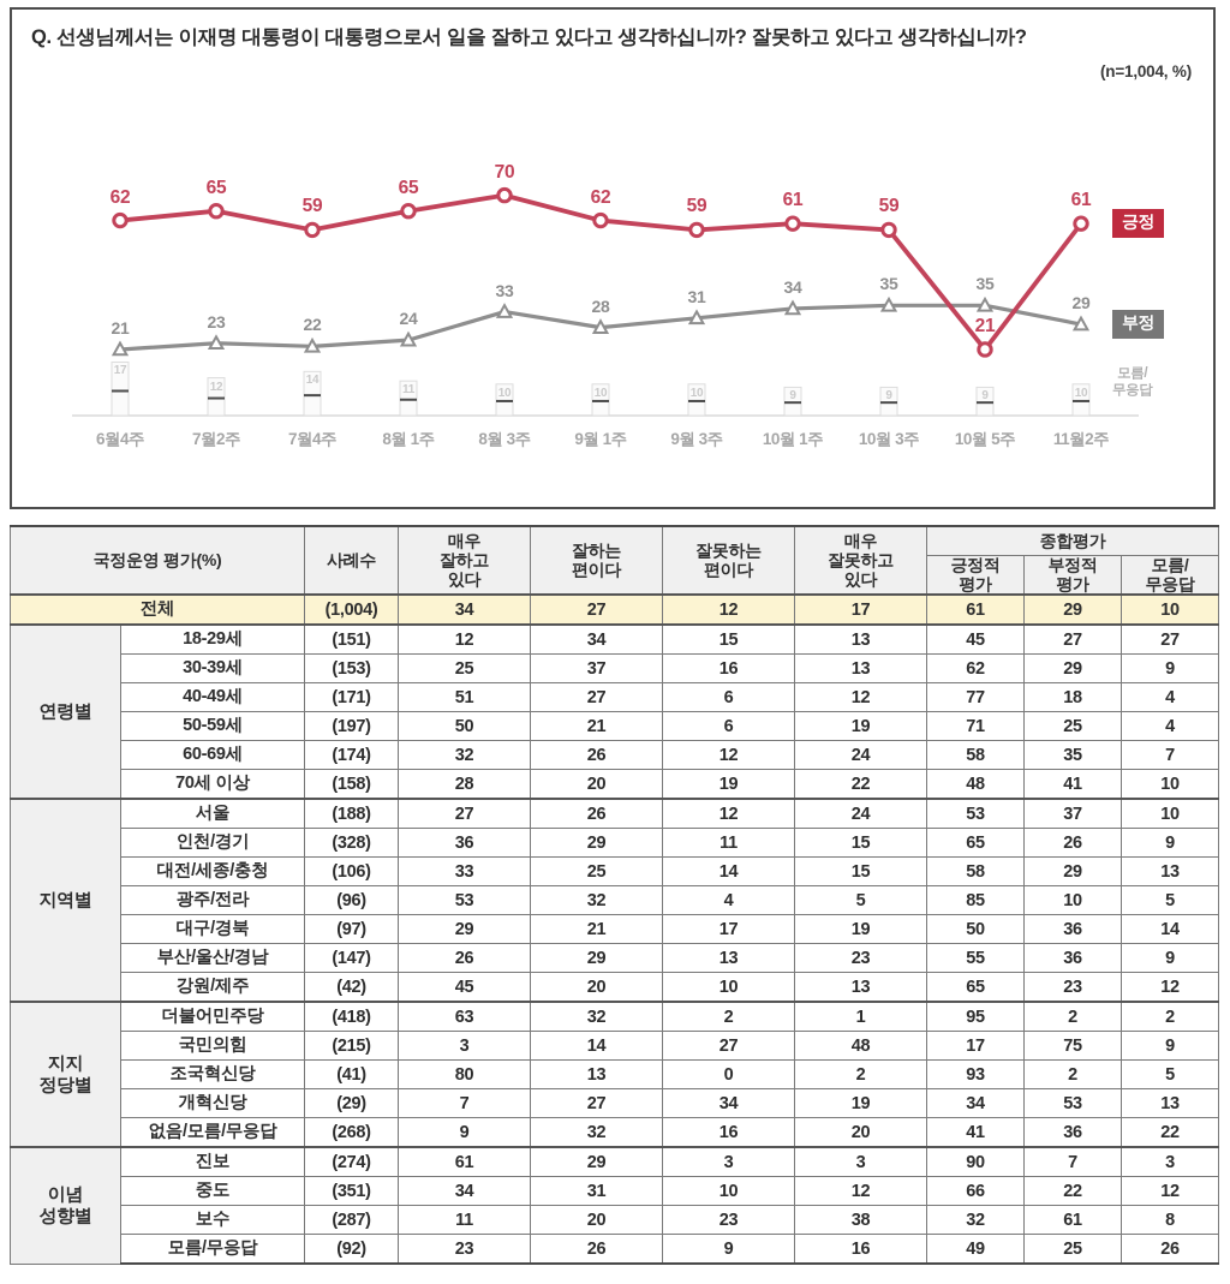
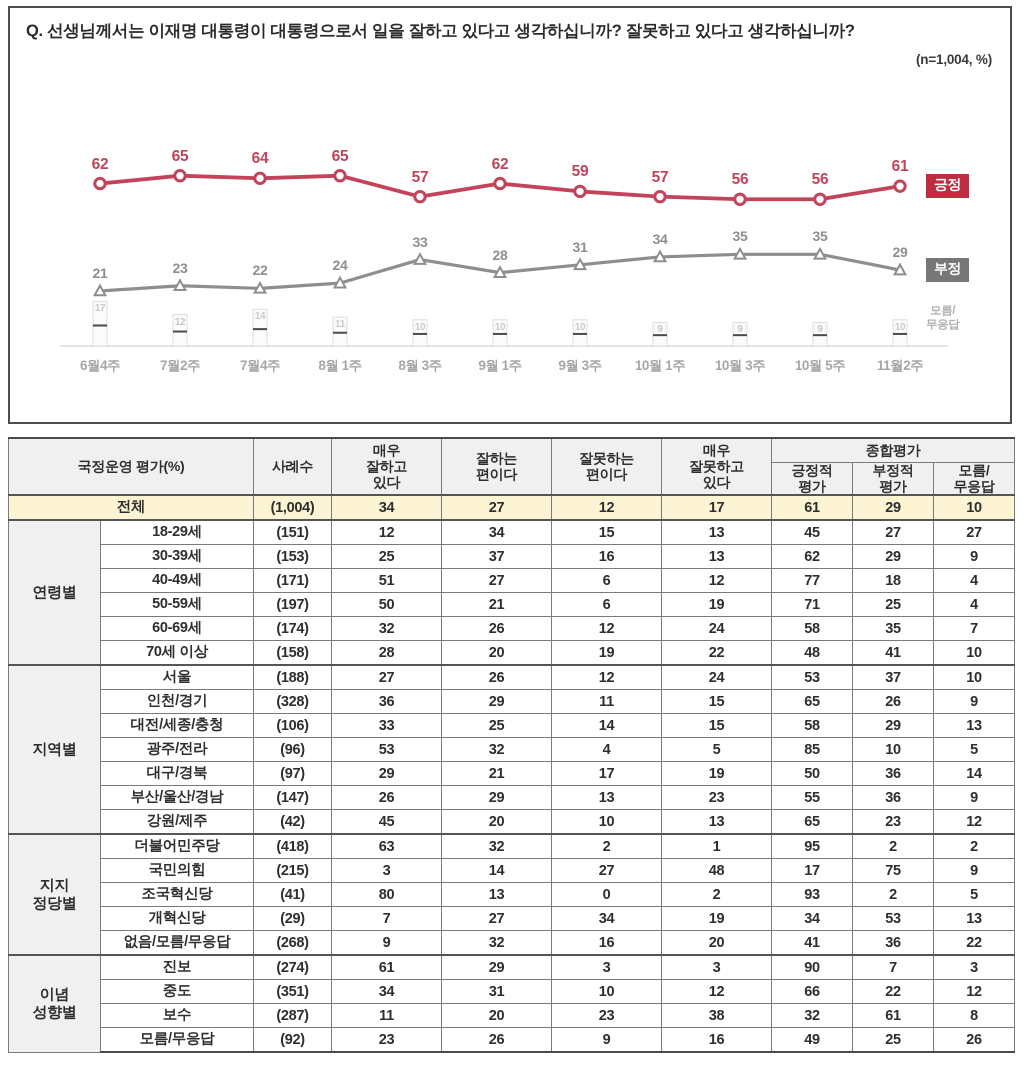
긍정/7월4주: 59 -> 64
긍정/8월 3주: 70 -> 57
긍정/10월 1주: 61 -> 57
긍정/10월 3주: 59 -> 56
긍정/10월 5주: 21 -> 56
